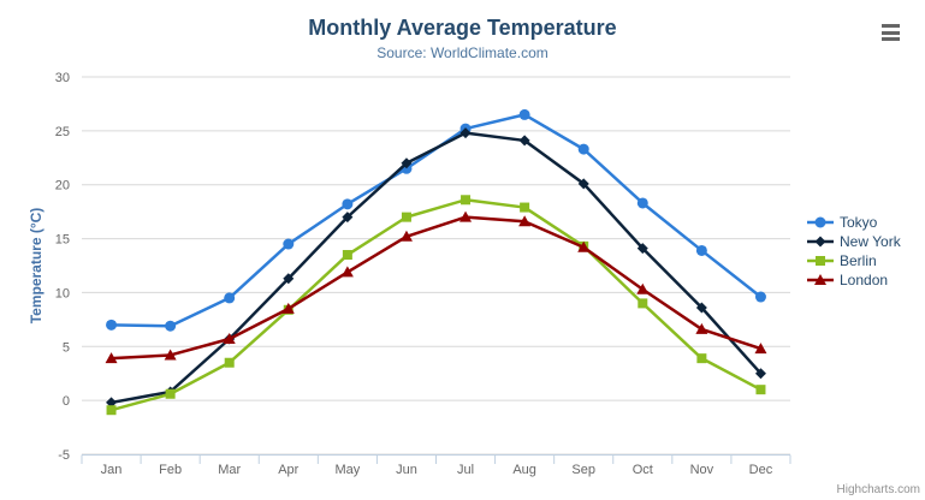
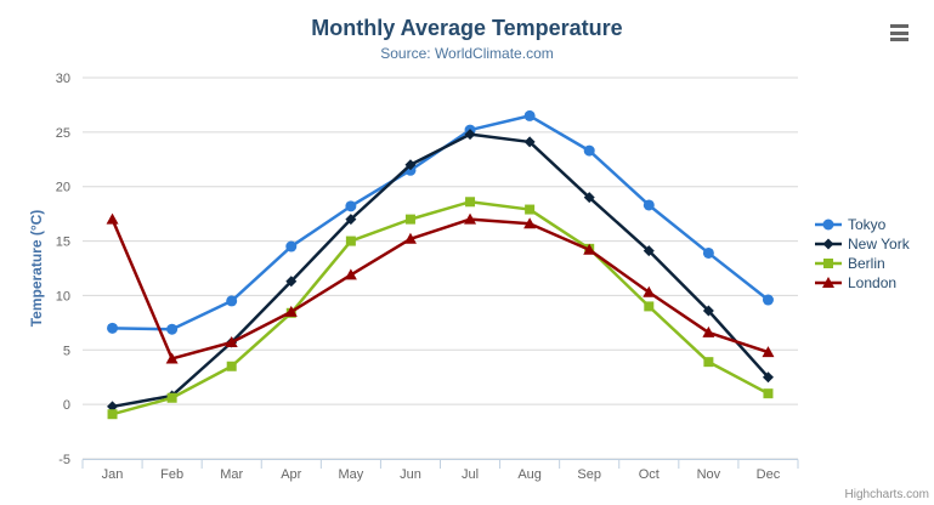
London/Jan: 4 -> 17
Berlin/May: 14 -> 15
New York/Sep: 20 -> 19
